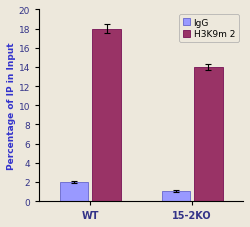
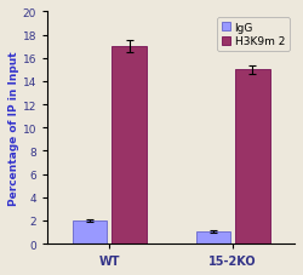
H3K9m 2/WT: 18 -> 17
H3K9m 2/15-2KO: 14 -> 15
